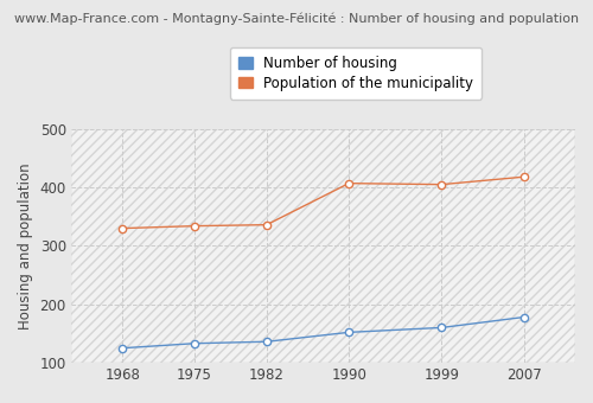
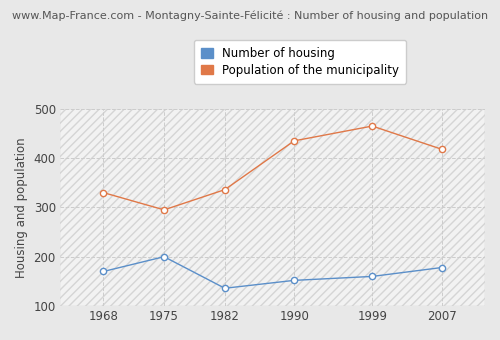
Number of housing/1968: 125 -> 170
Number of housing/1975: 133 -> 200
Population of the municipality/1975: 334 -> 295
Population of the municipality/1990: 407 -> 435
Population of the municipality/1999: 405 -> 465
